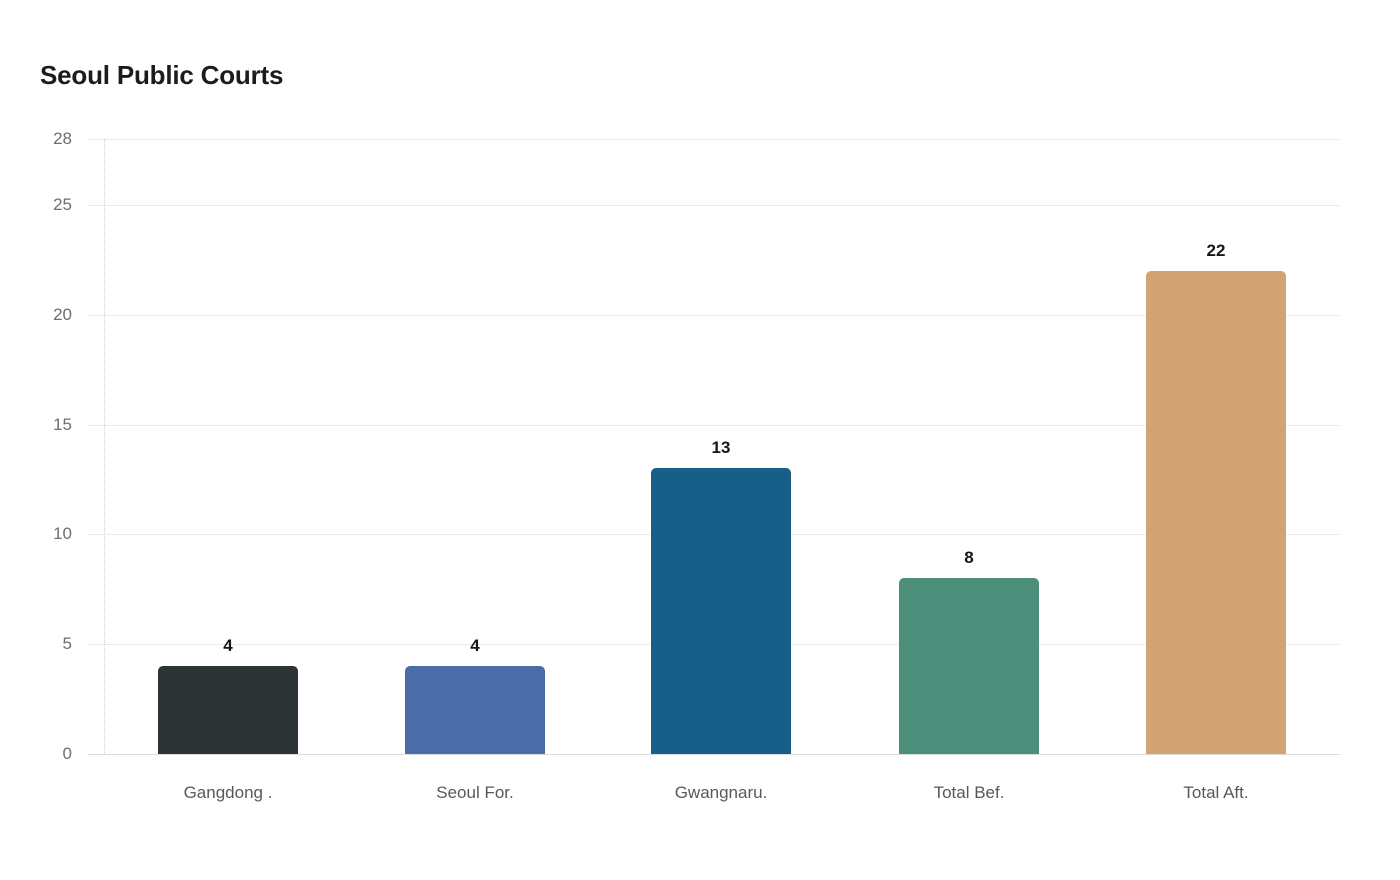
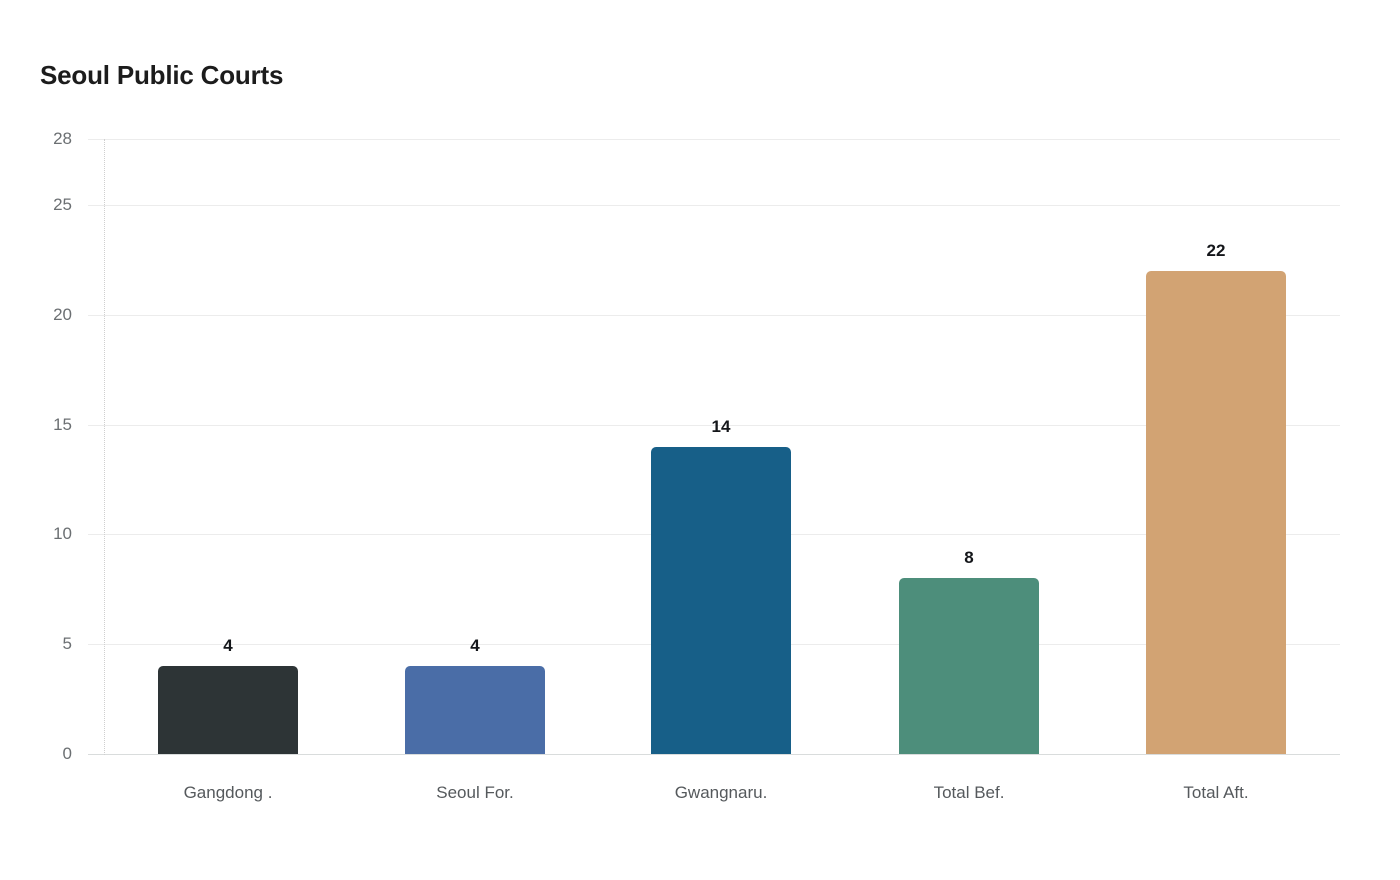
Gwangnaru.: 13 -> 14
